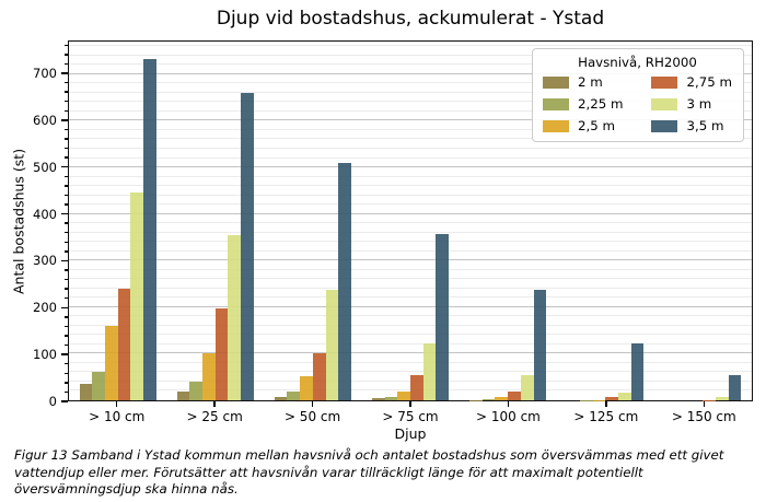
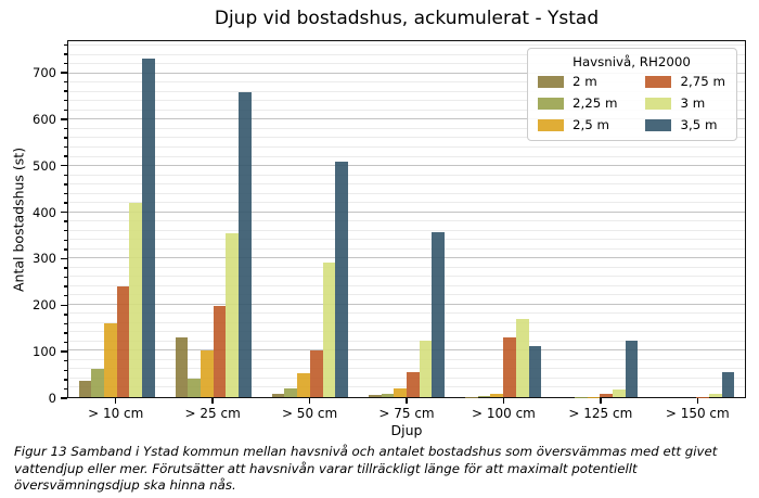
3 m/> 10 cm: 440 -> 420
2 m/> 25 cm: 20 -> 130
3 m/> 50 cm: 240 -> 290
2,75 m/> 100 cm: 20 -> 130
3 m/> 100 cm: 60 -> 170
3,5 m/> 100 cm: 240 -> 110
